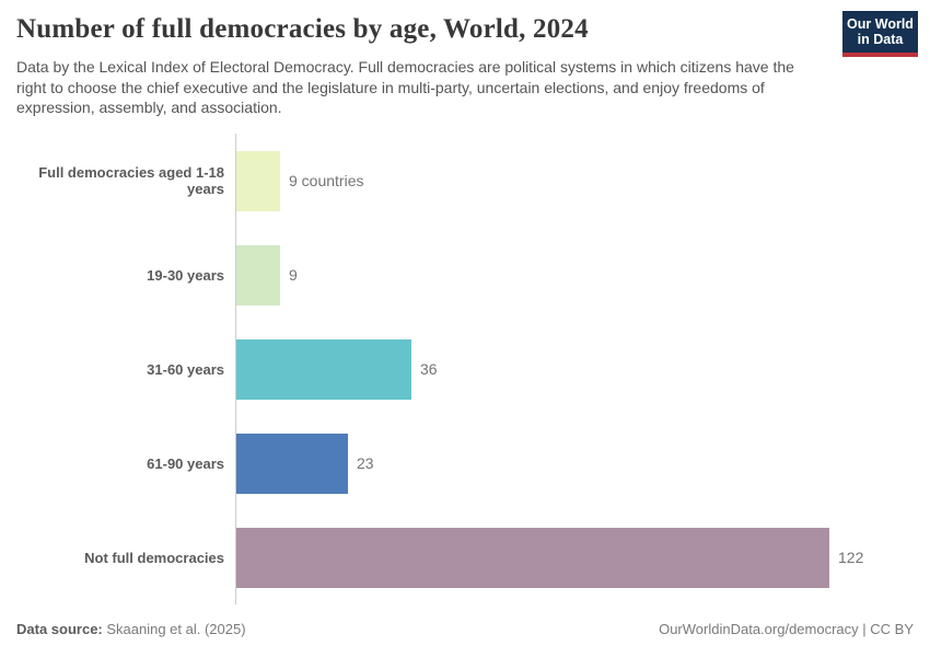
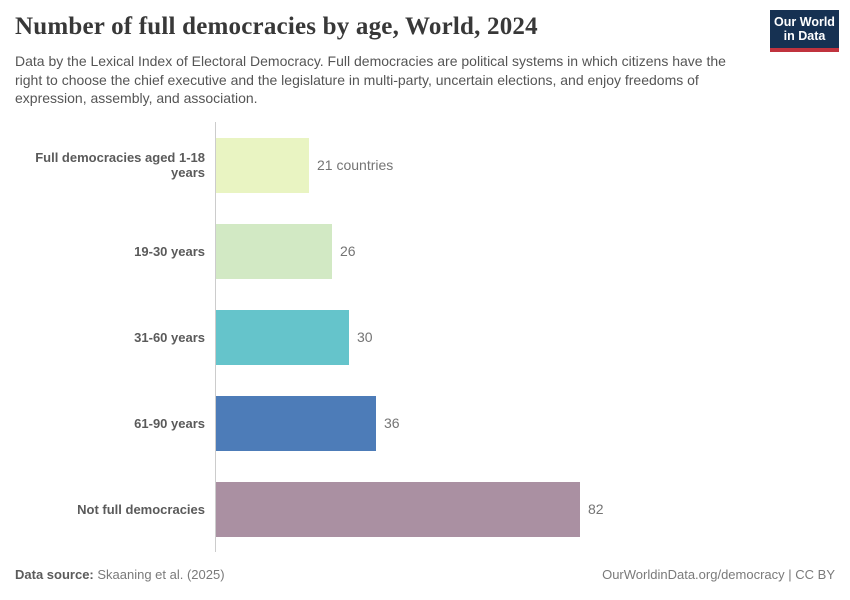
Full democracies aged 1-18 years: 9 -> 21
19-30 years: 9 -> 26
31-60 years: 36 -> 30
61-90 years: 23 -> 36
Not full democracies: 122 -> 82
